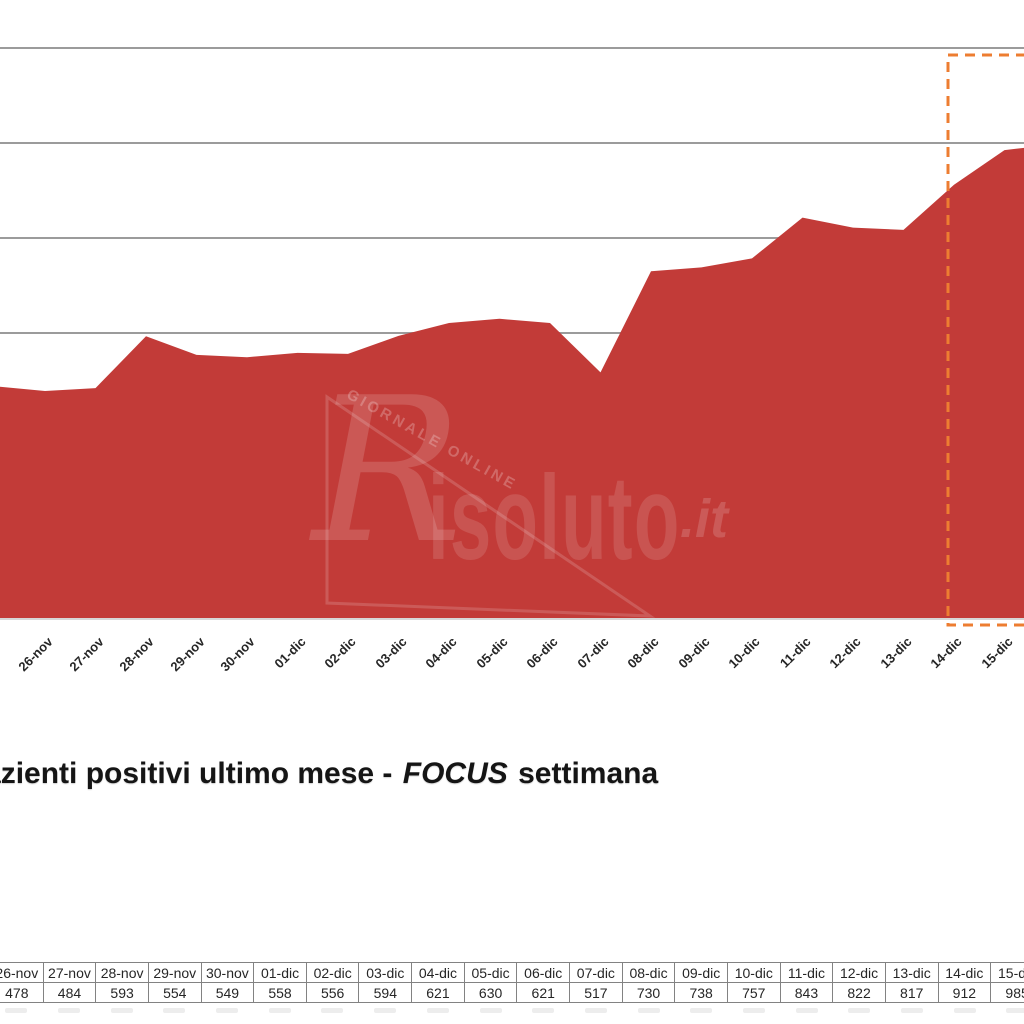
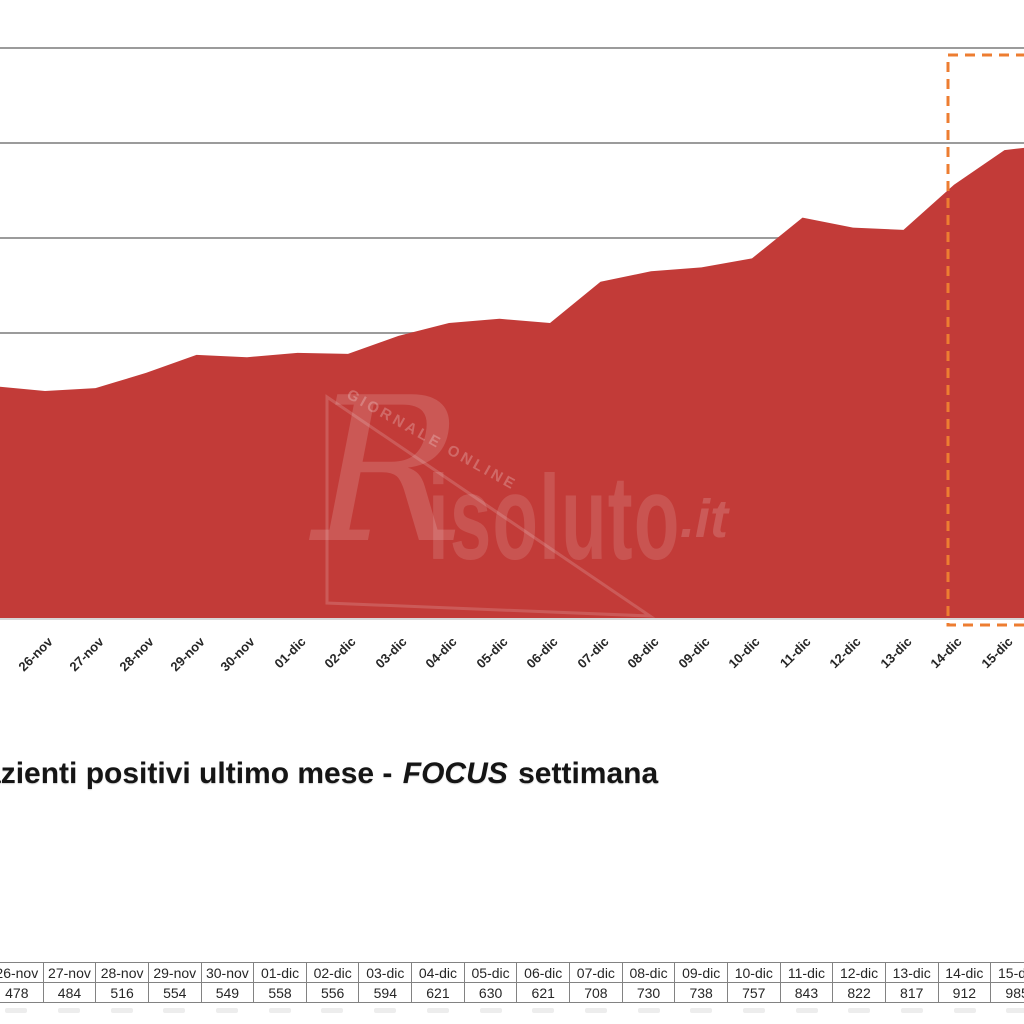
28-nov: 593 -> 516
07-dic: 517 -> 708
